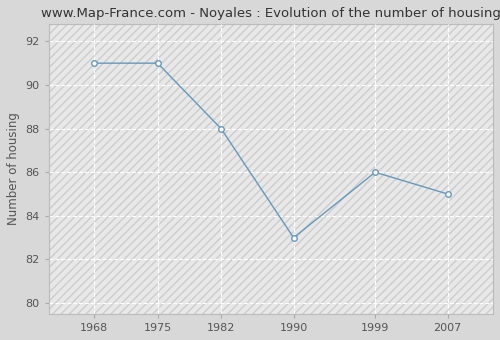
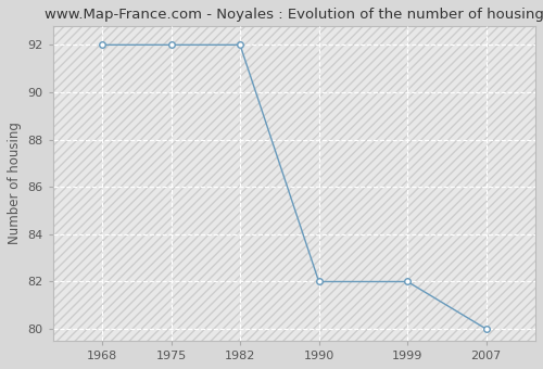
1968: 91 -> 92
1975: 91 -> 92
1982: 88 -> 92
1990: 83 -> 82
1999: 86 -> 82
2007: 85 -> 80
